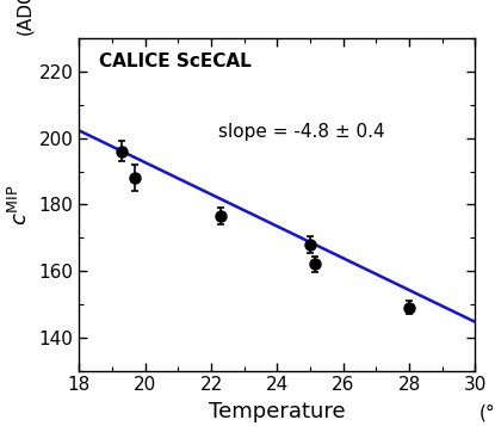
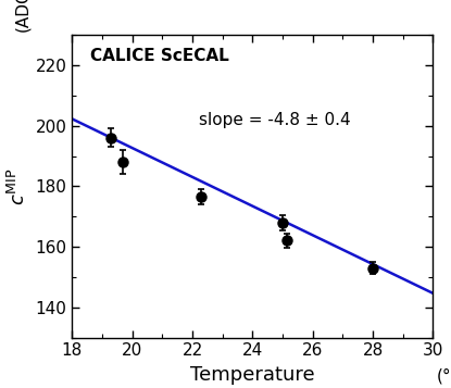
28: 149.0 -> 153.0
